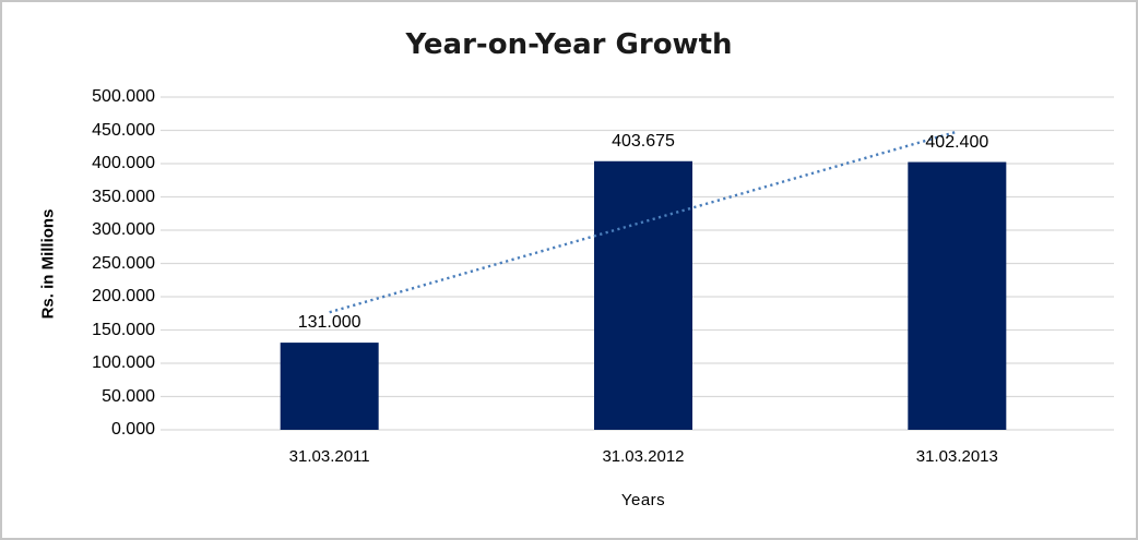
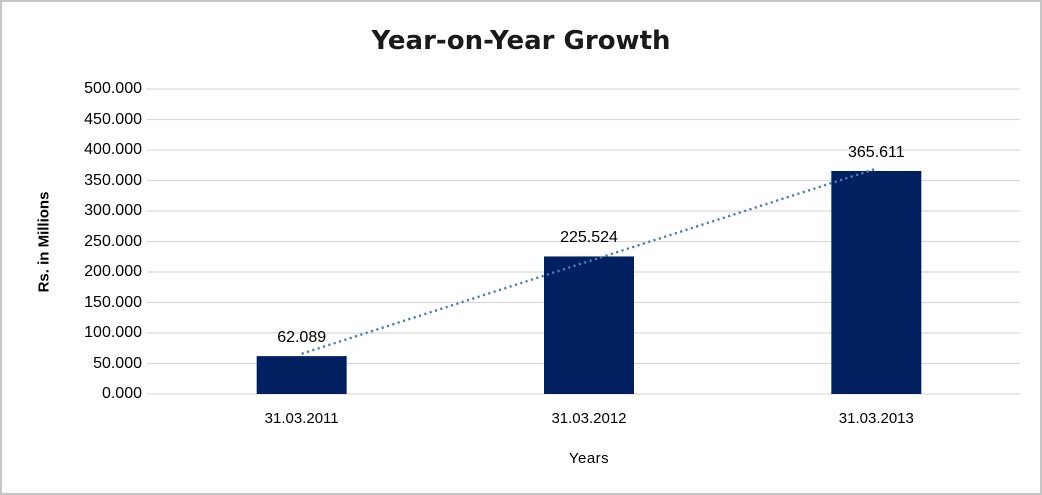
31.03.2011: 131.000 -> 62.089
31.03.2012: 403.675 -> 225.524
31.03.2013: 402.400 -> 365.611
